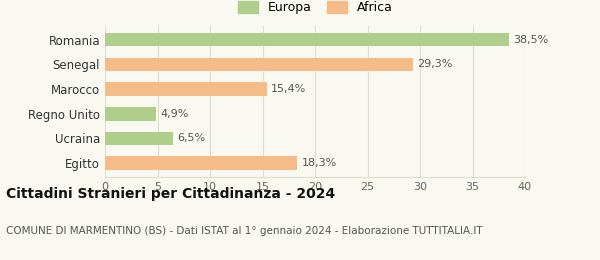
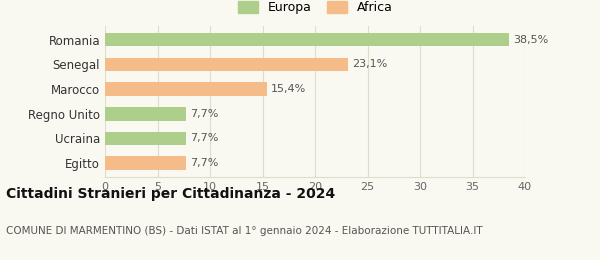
Senegal: 29,3% -> 23,1%
Regno Unito: 4,9% -> 7,7%
Ucraina: 6,5% -> 7,7%
Egitto: 18,3% -> 7,7%
